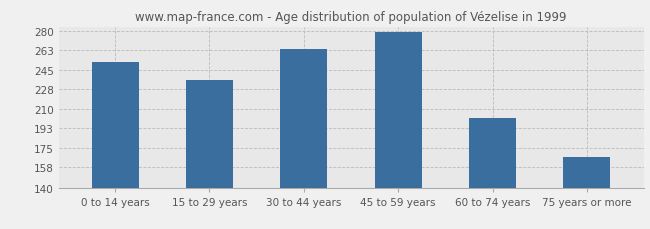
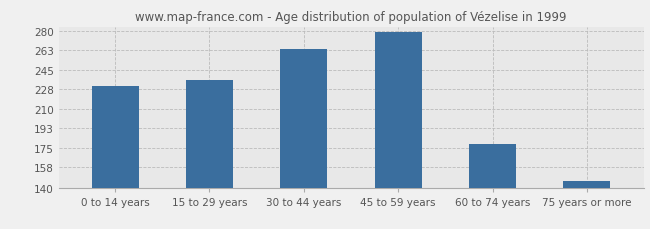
0 to 14 years: 252 -> 231
60 to 74 years: 202 -> 179
75 years or more: 167 -> 146
